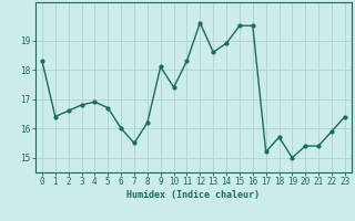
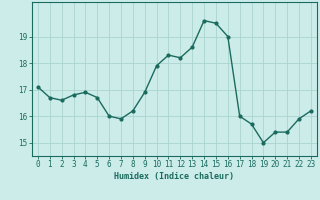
0: 18.3 -> 17.1
1: 16.4 -> 16.7
7: 15.5 -> 15.9
9: 18.1 -> 16.9
10: 17.4 -> 17.9
12: 19.6 -> 18.2
14: 18.9 -> 19.6
16: 19.5 -> 19.0
17: 15.2 -> 16.0
23: 16.4 -> 16.2
